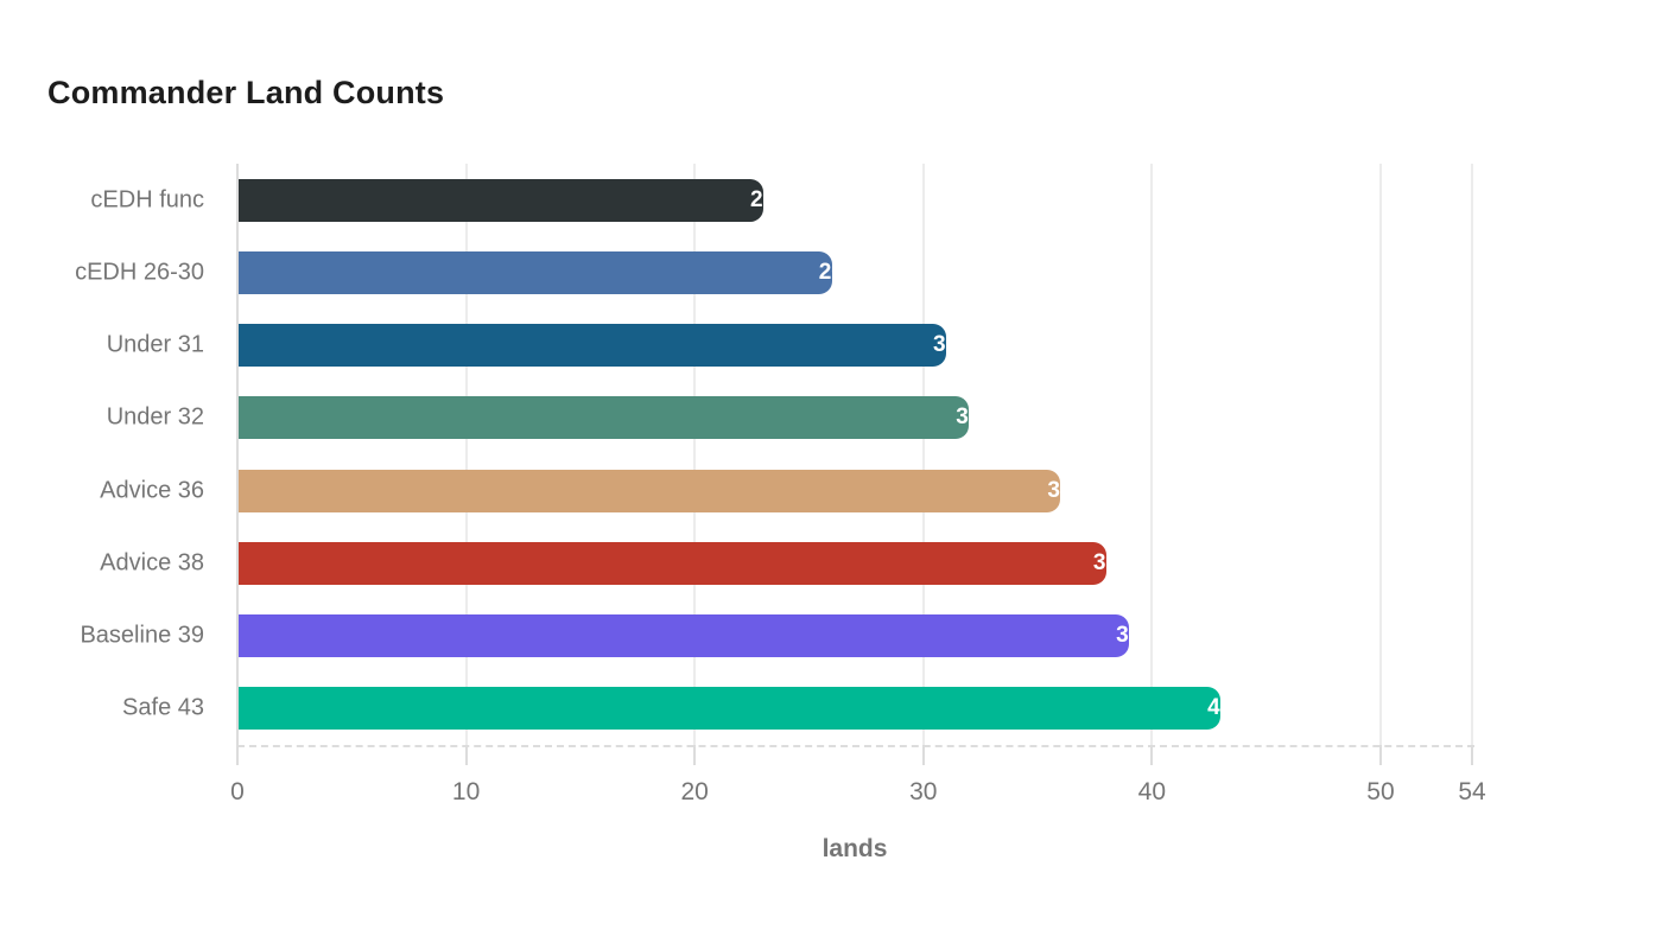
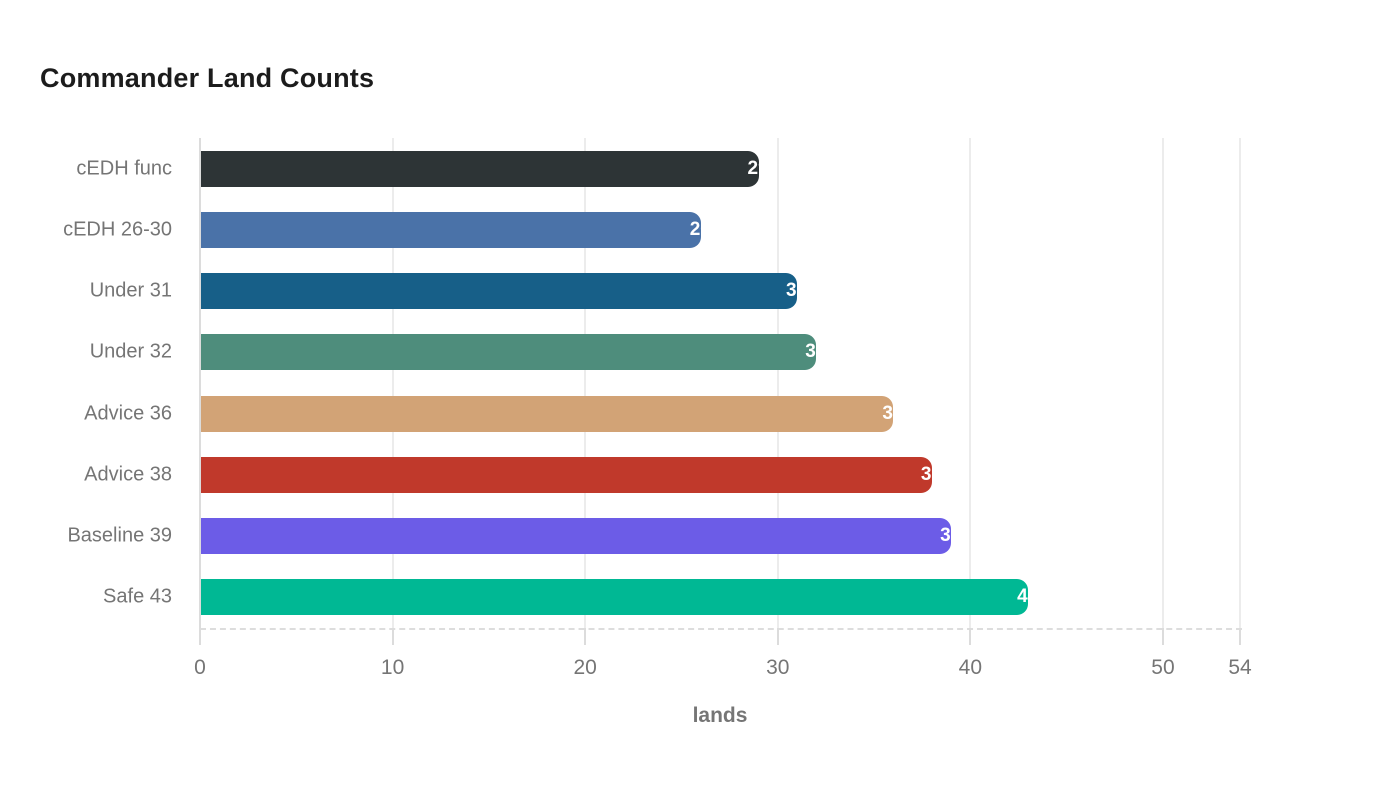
cEDH func: 23 -> 29
